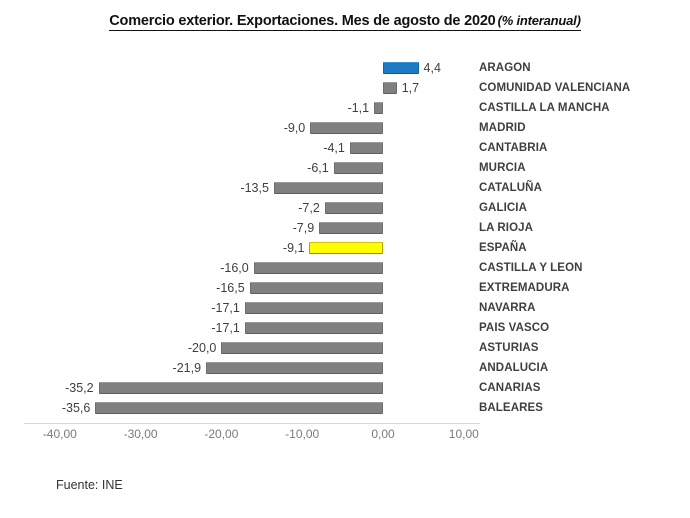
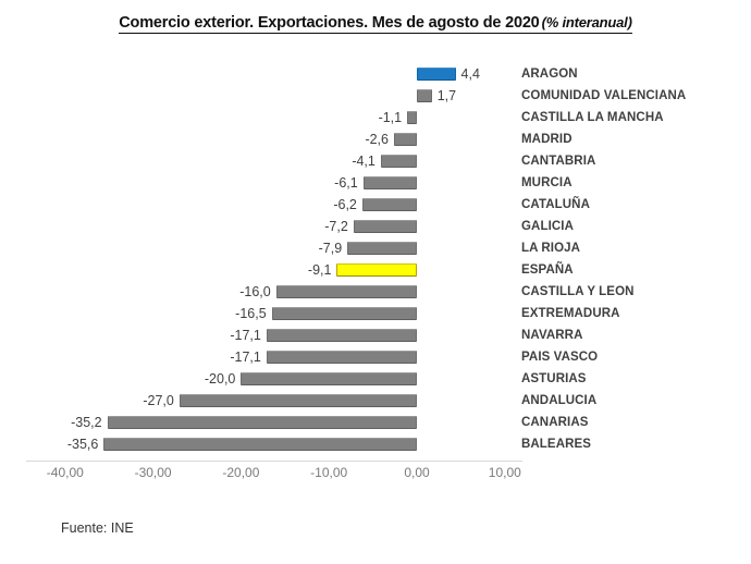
MADRID: -9,0 -> -2,6
CATALUÑA: -13,5 -> -6,2
ANDALUCIA: -21,9 -> -27,0
